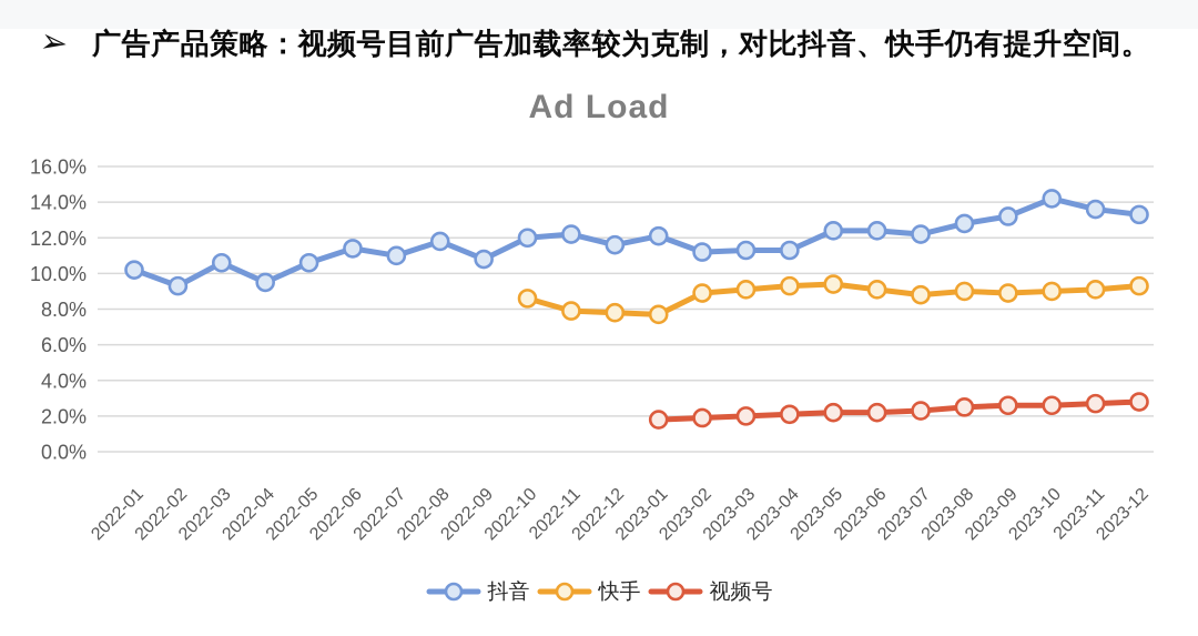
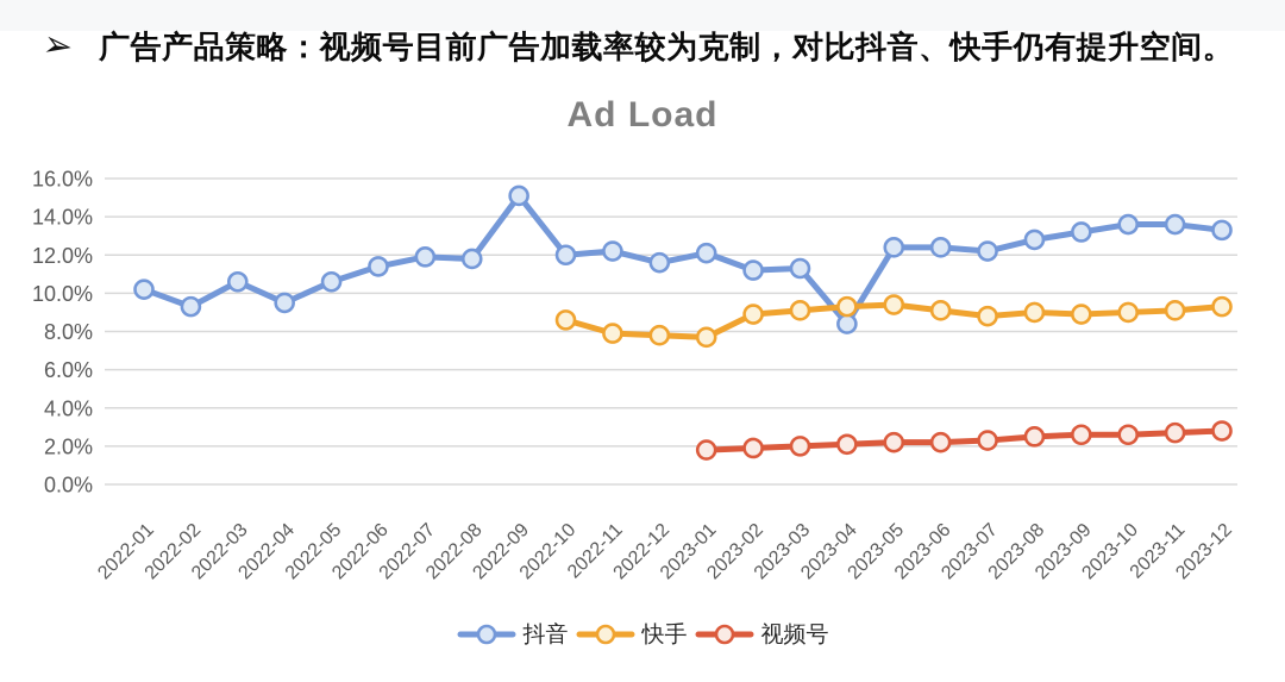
抖音/2022-07: 11.0% -> 11.9%
抖音/2022-09: 10.8% -> 15.1%
抖音/2023-04: 11.3% -> 8.4%
抖音/2023-10: 14.2% -> 13.6%
